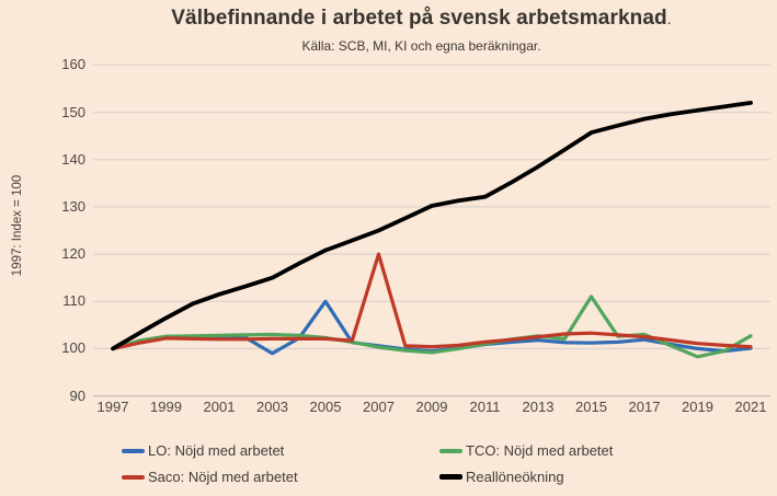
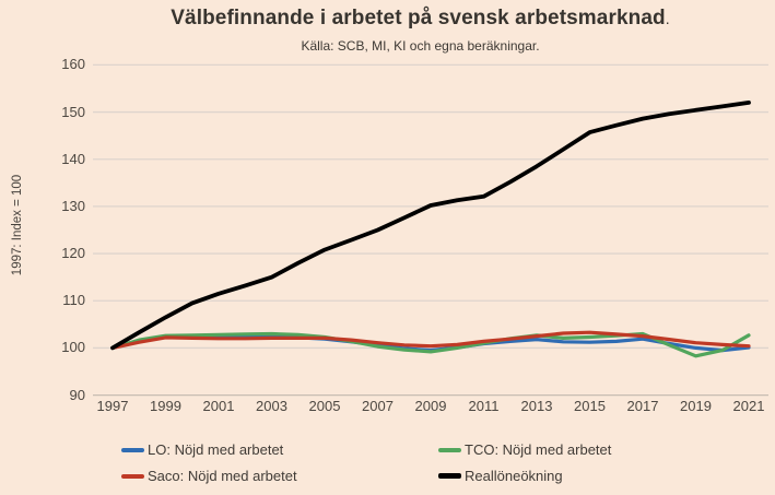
LO: Nöjd med arbetet/2003: 99 -> 102
LO: Nöjd med arbetet/2005: 110 -> 102
Saco: Nöjd med arbetet/2007: 120 -> 101
TCO: Nöjd med arbetet/2015: 111 -> 102
